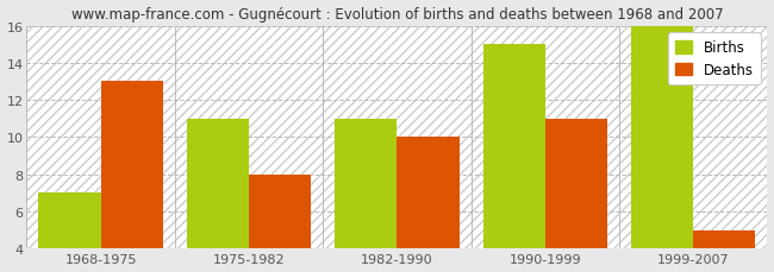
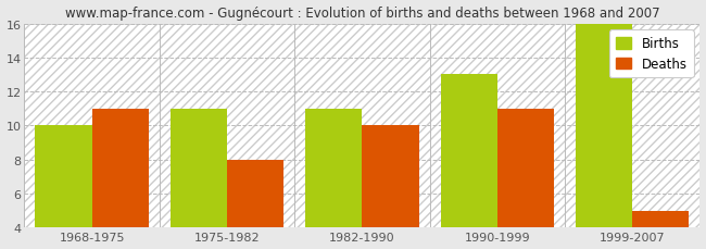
Births/1968-1975: 7 -> 10
Deaths/1968-1975: 13 -> 11
Births/1990-1999: 15 -> 13
